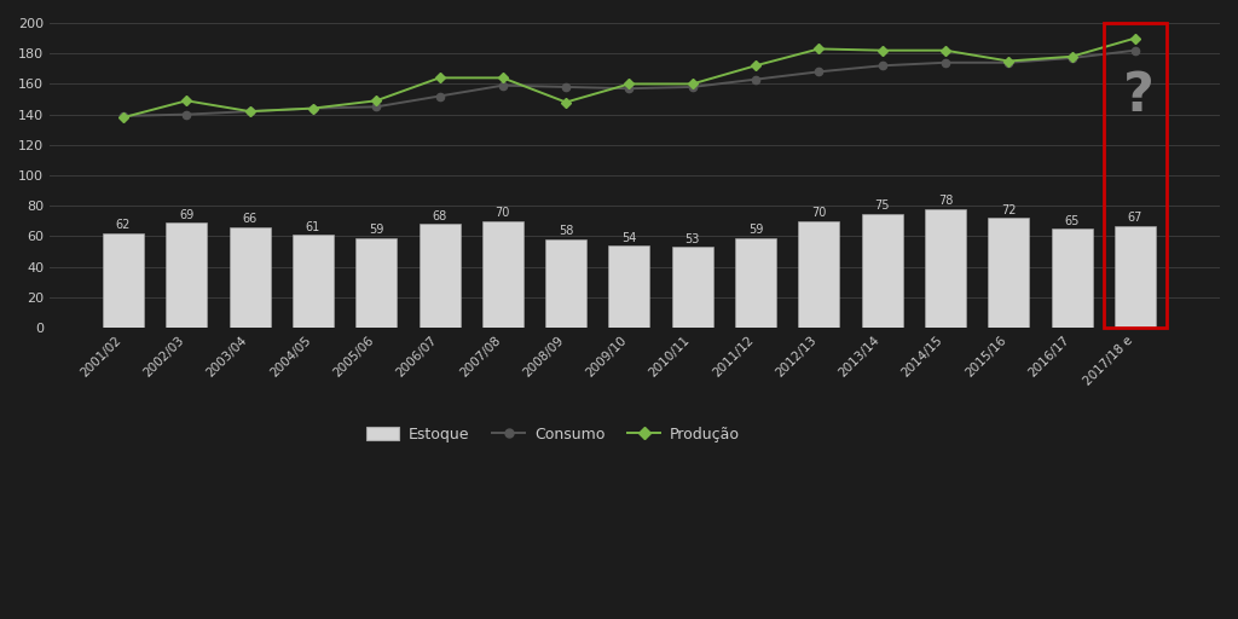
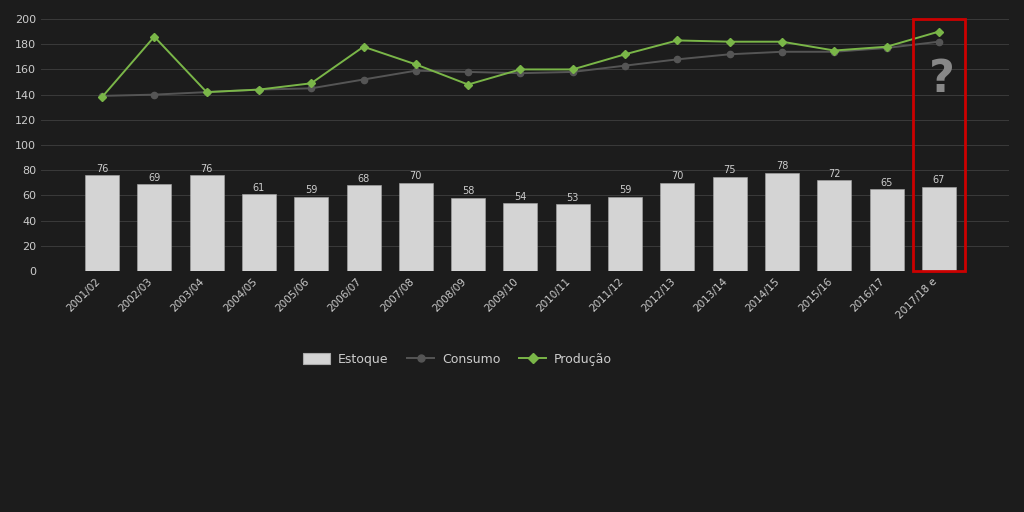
Estoque/2001/02: 62 -> 76
Produção/2002/03: 149 -> 186
Estoque/2003/04: 66 -> 76
Produção/2006/07: 164 -> 178
